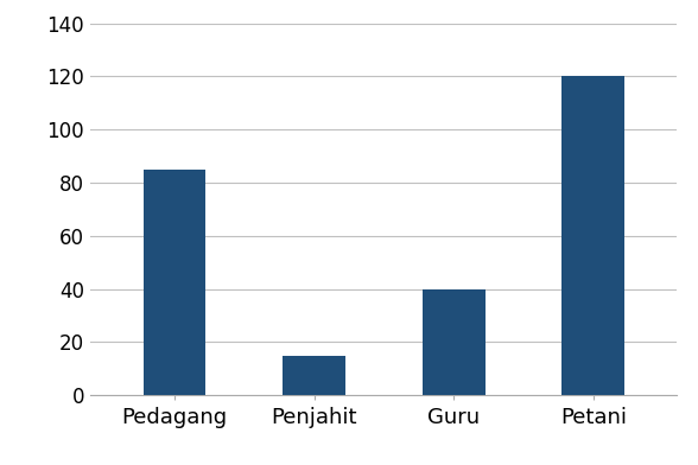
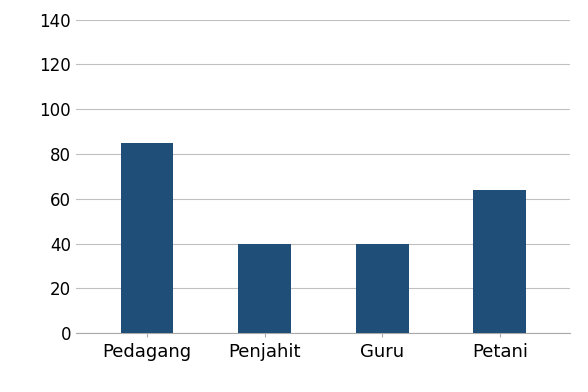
Penjahit: 15 -> 40
Petani: 120 -> 64
